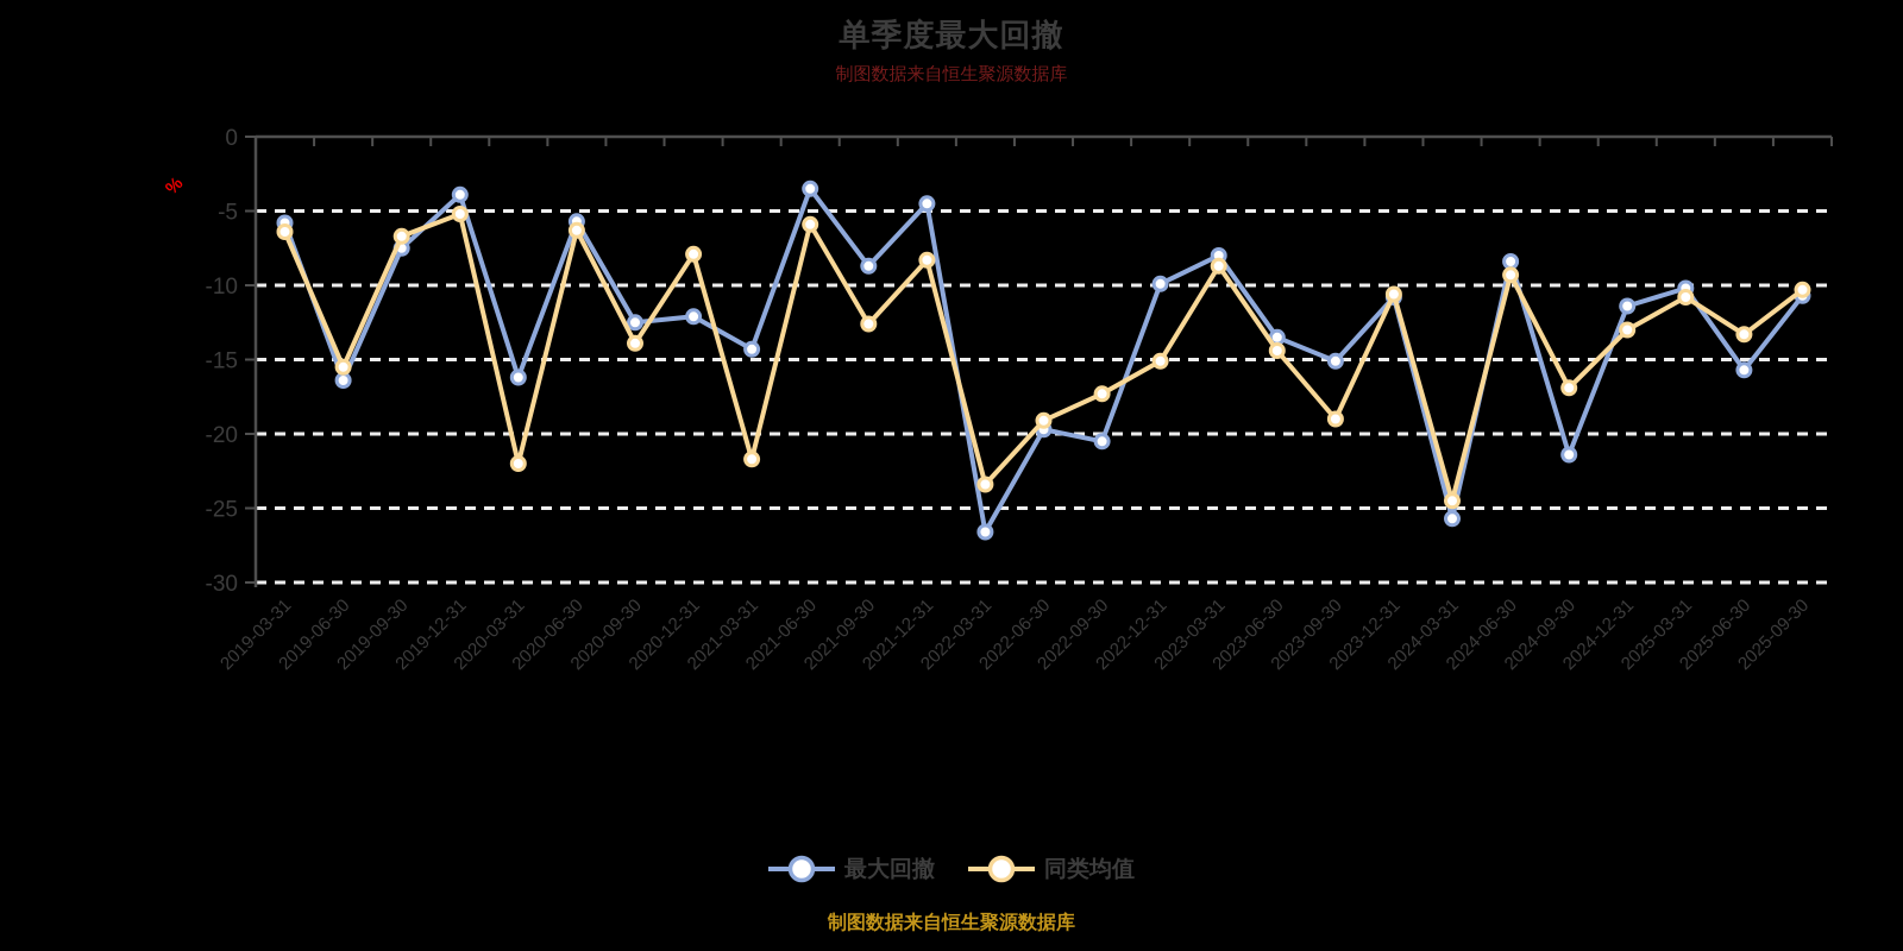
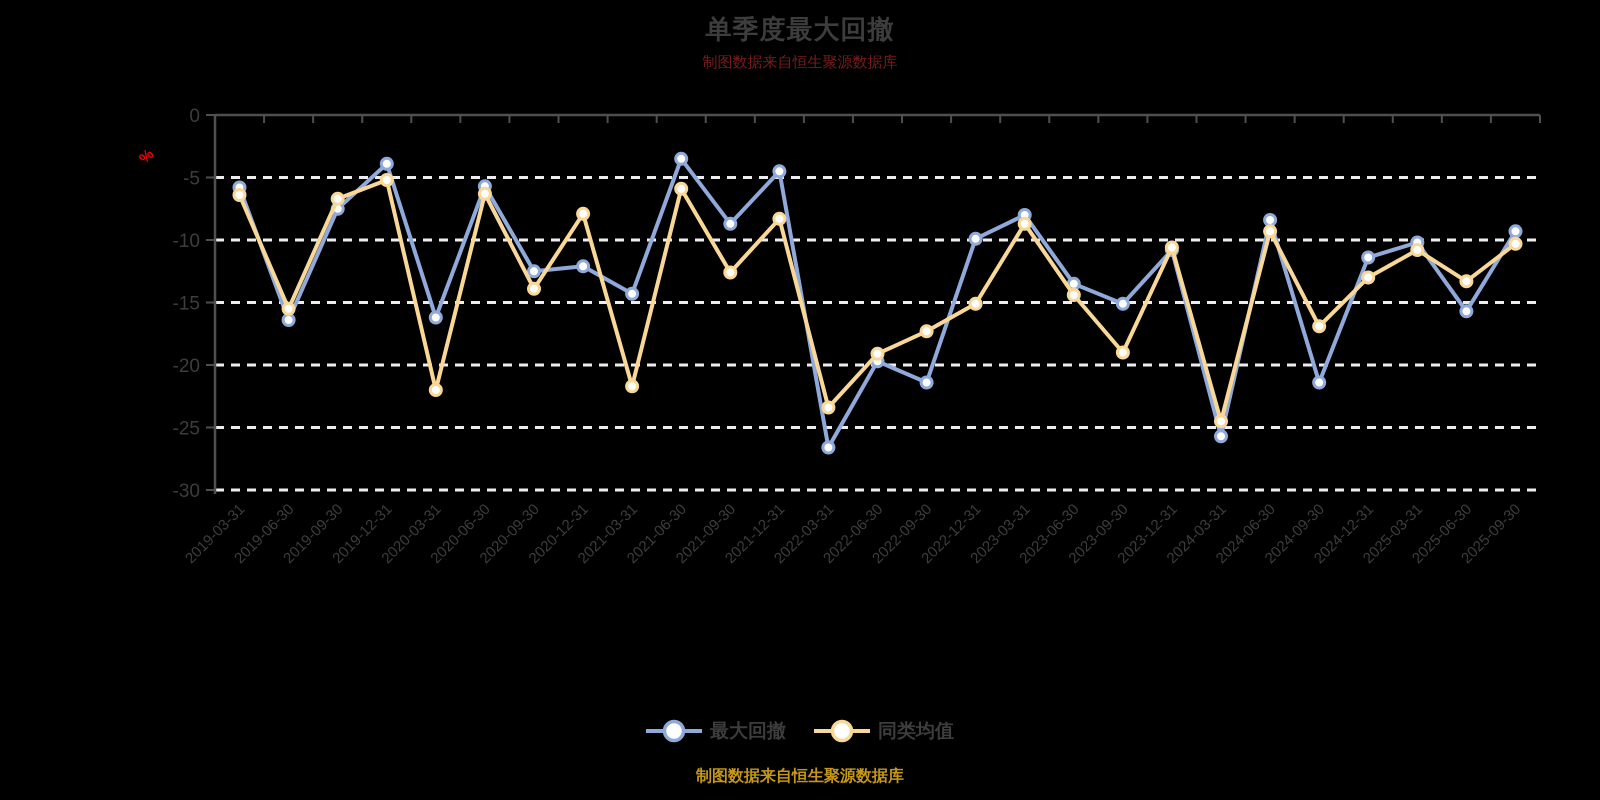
最大回撤/2022-09-30: -20.5 -> -21.4
最大回撤/2025-09-30: -10.7 -> -9.3
